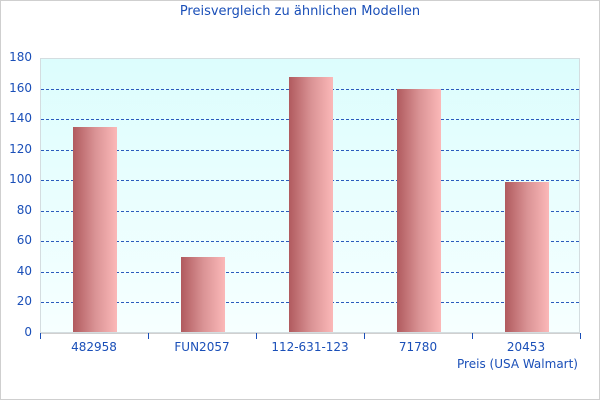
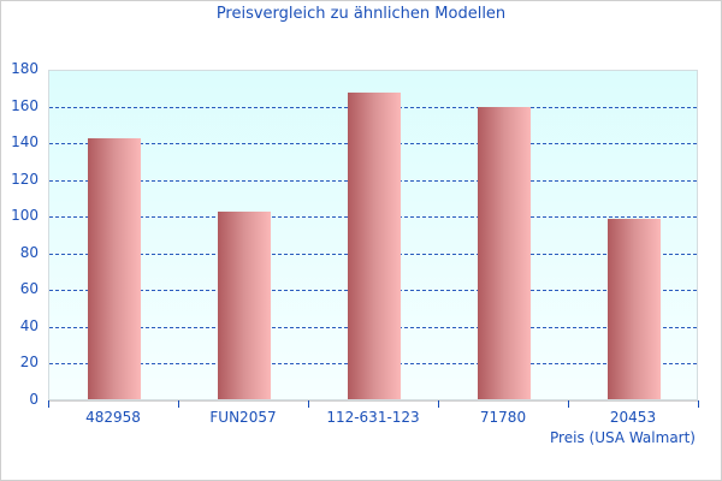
482958: 134 -> 142
FUN2057: 49 -> 102
